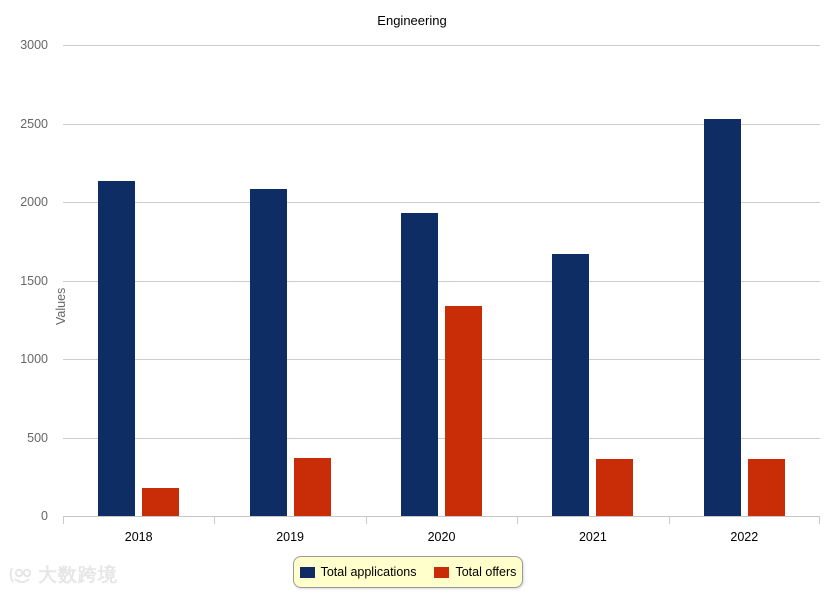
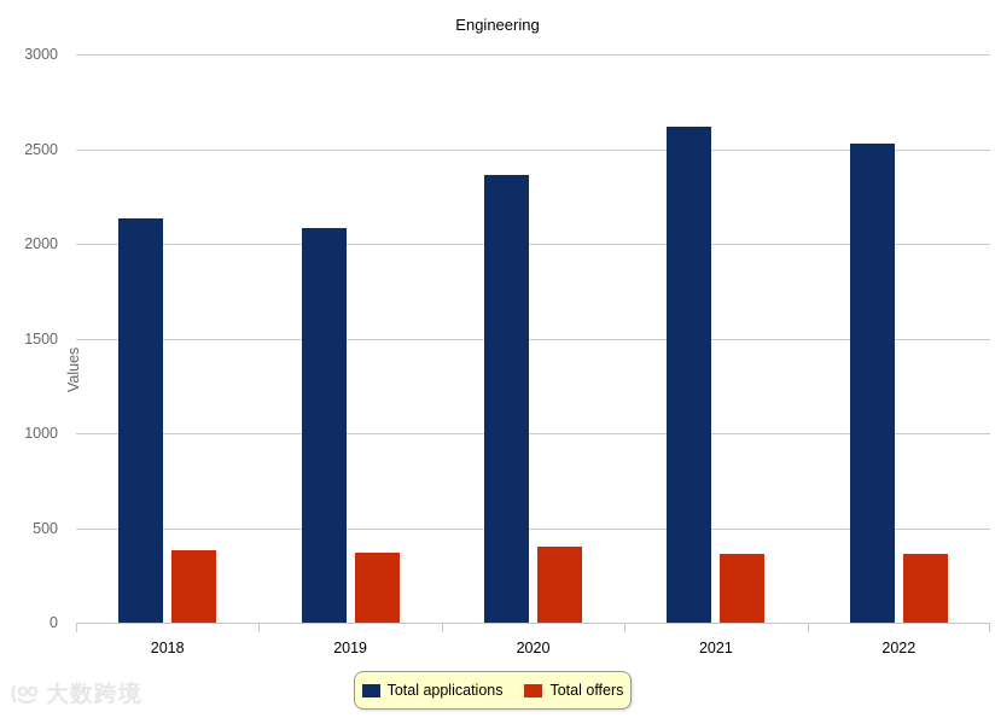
Total offers/2018: 180 -> 380
Total applications/2020: 1930 -> 2360
Total offers/2020: 1340 -> 400
Total applications/2021: 1670 -> 2620
